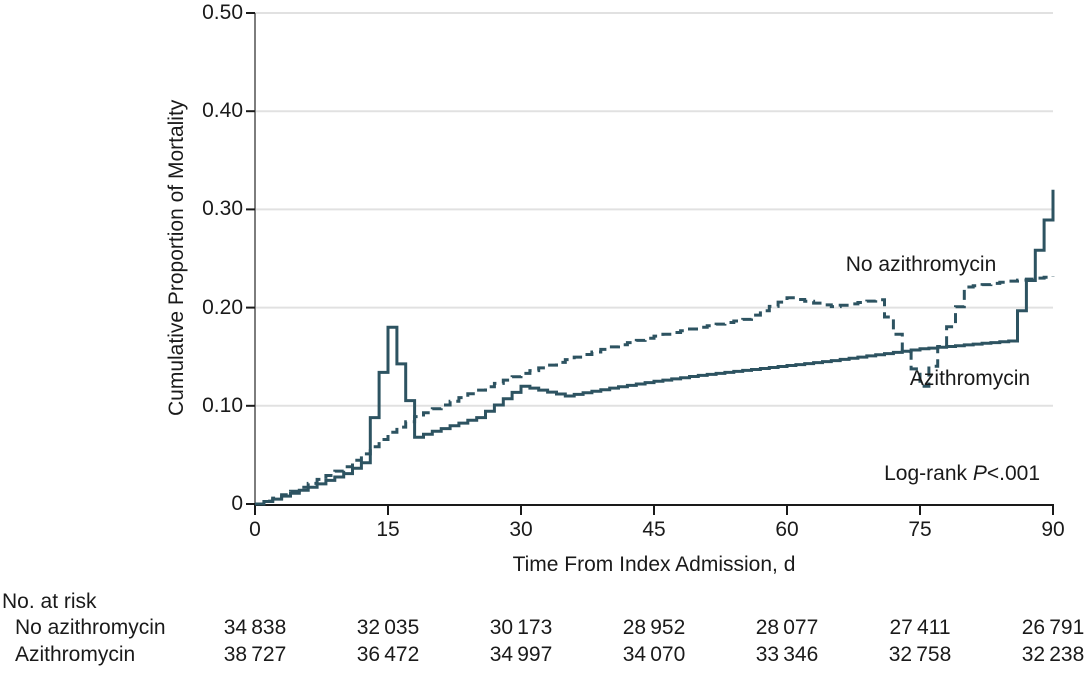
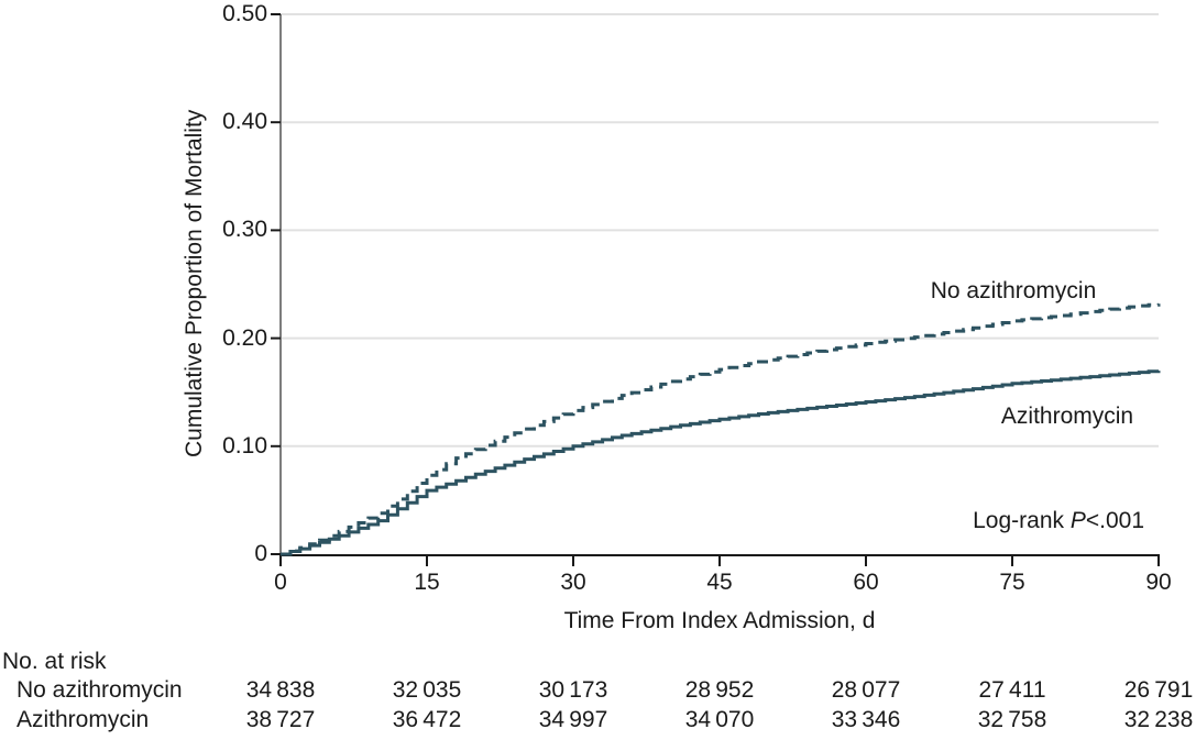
Azithromycin/15: 0.18 -> 0.06
Azithromycin/30: 0.12 -> 0.10
No azithromycin/60: 0.21 -> 0.20
No azithromycin/75: 0.12 -> 0.22
Azithromycin/90: 0.32 -> 0.17
